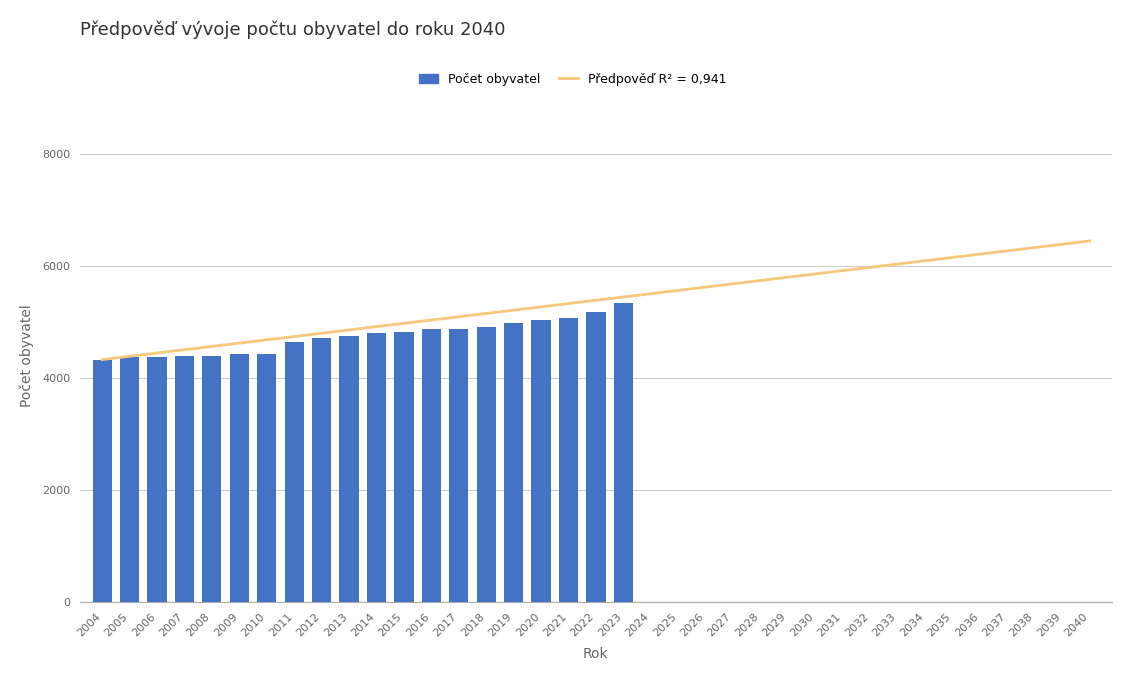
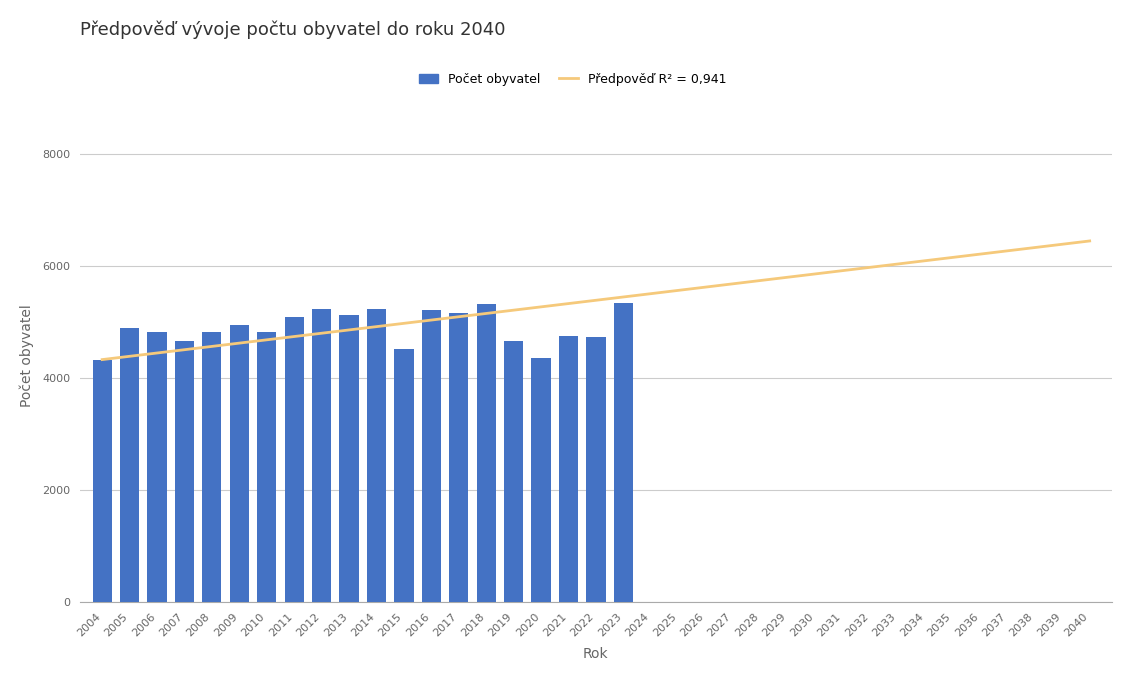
2005: 4370 -> 4900
2006: 4380 -> 4820
2007: 4390 -> 4660
2008: 4390 -> 4820
2009: 4430 -> 4940
2010: 4430 -> 4820
2011: 4640 -> 5100
2012: 4720 -> 5240
2013: 4760 -> 5120
2014: 4800 -> 5240
2015: 4830 -> 4520
2016: 4870 -> 5220
2017: 4870 -> 5160
2018: 4920 -> 5320
2019: 4980 -> 4660
2020: 5040 -> 4360
2021: 5080 -> 4760
2022: 5180 -> 4740
